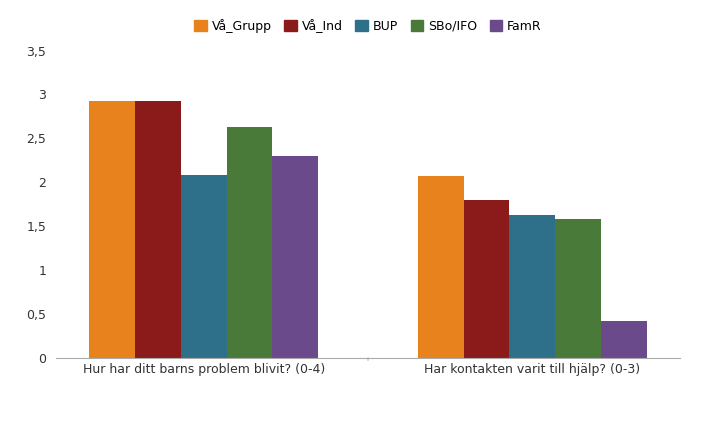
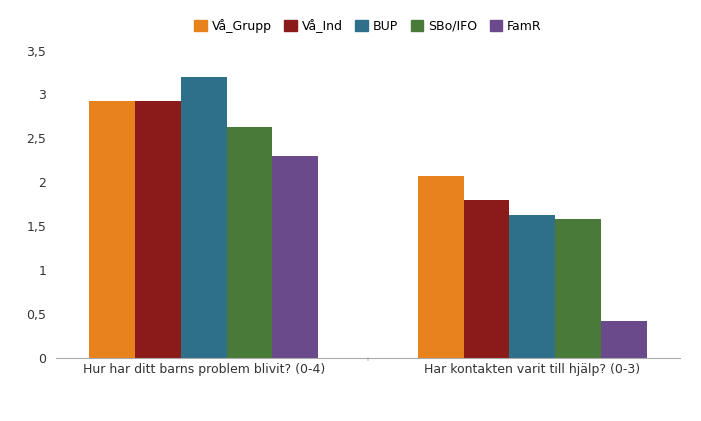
BUP/Hur har ditt barns problem blivit? (0-4): 2,08 -> 3,20
